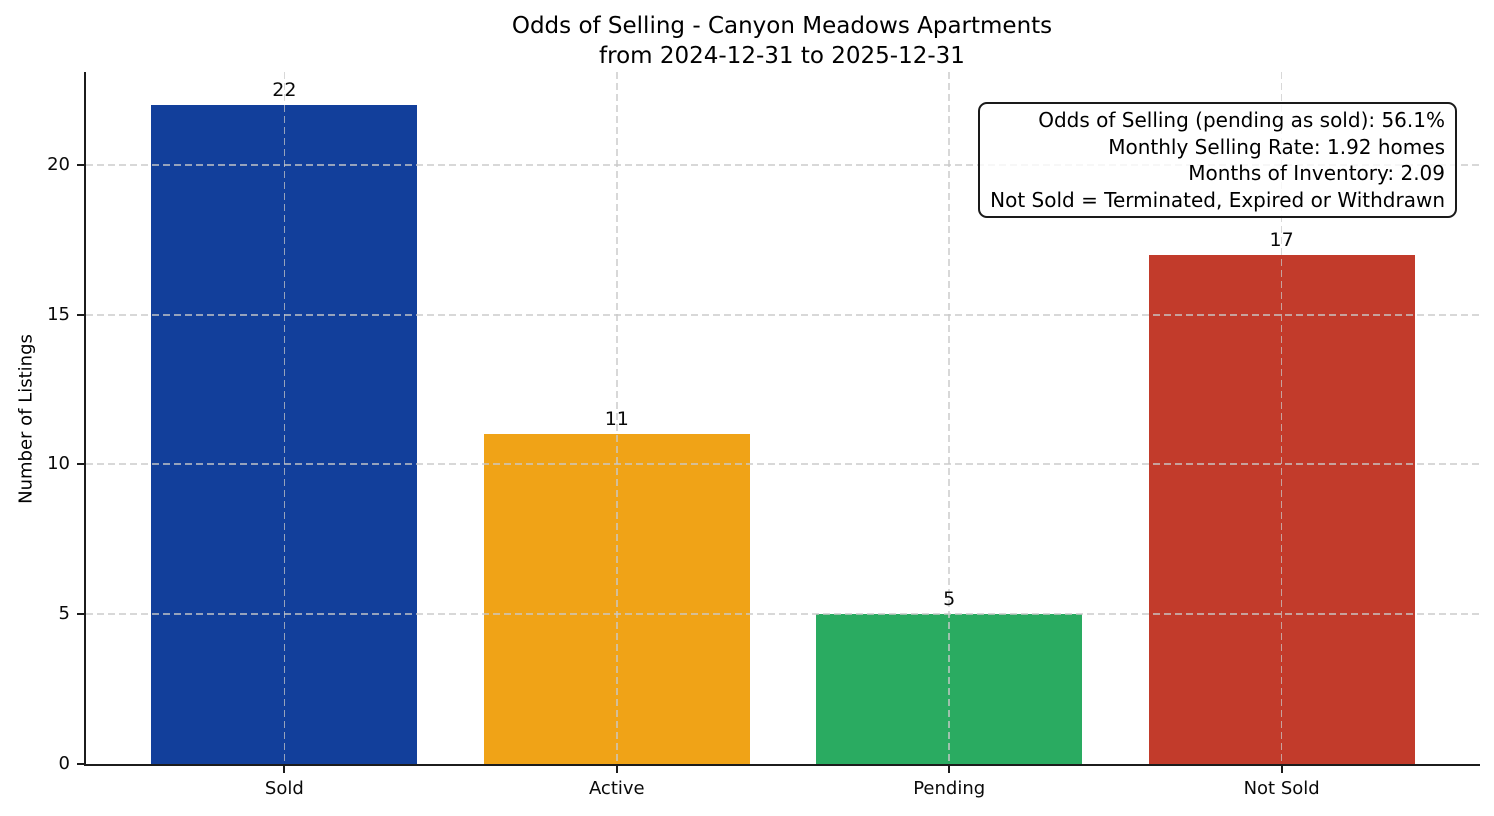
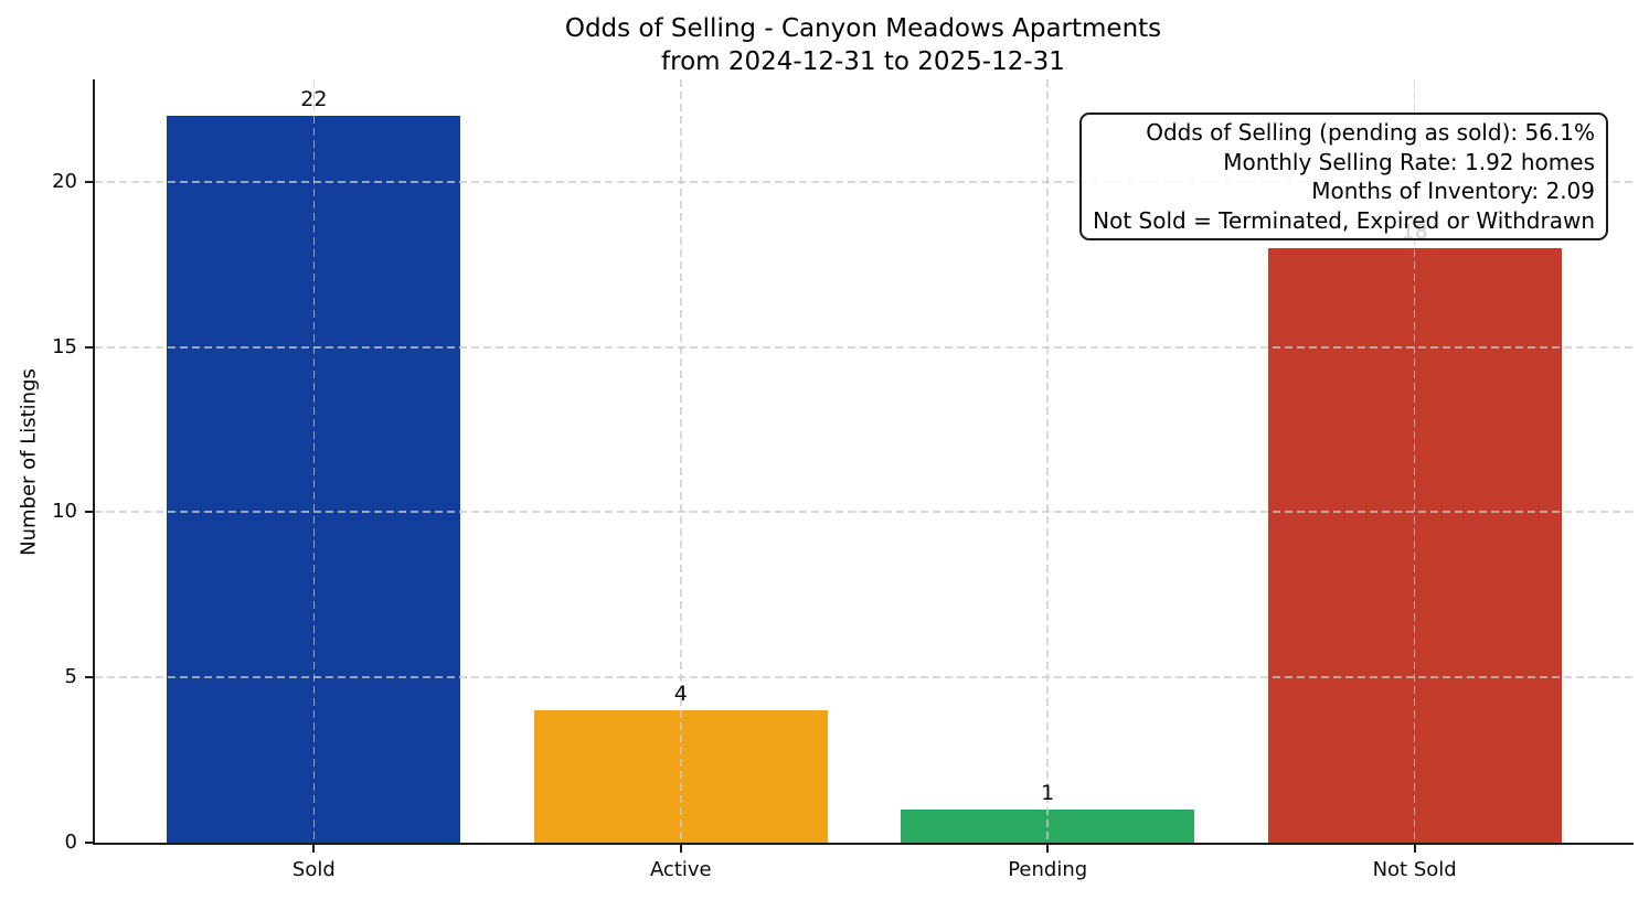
Active: 11 -> 4
Pending: 5 -> 1
Not Sold: 17 -> 18
